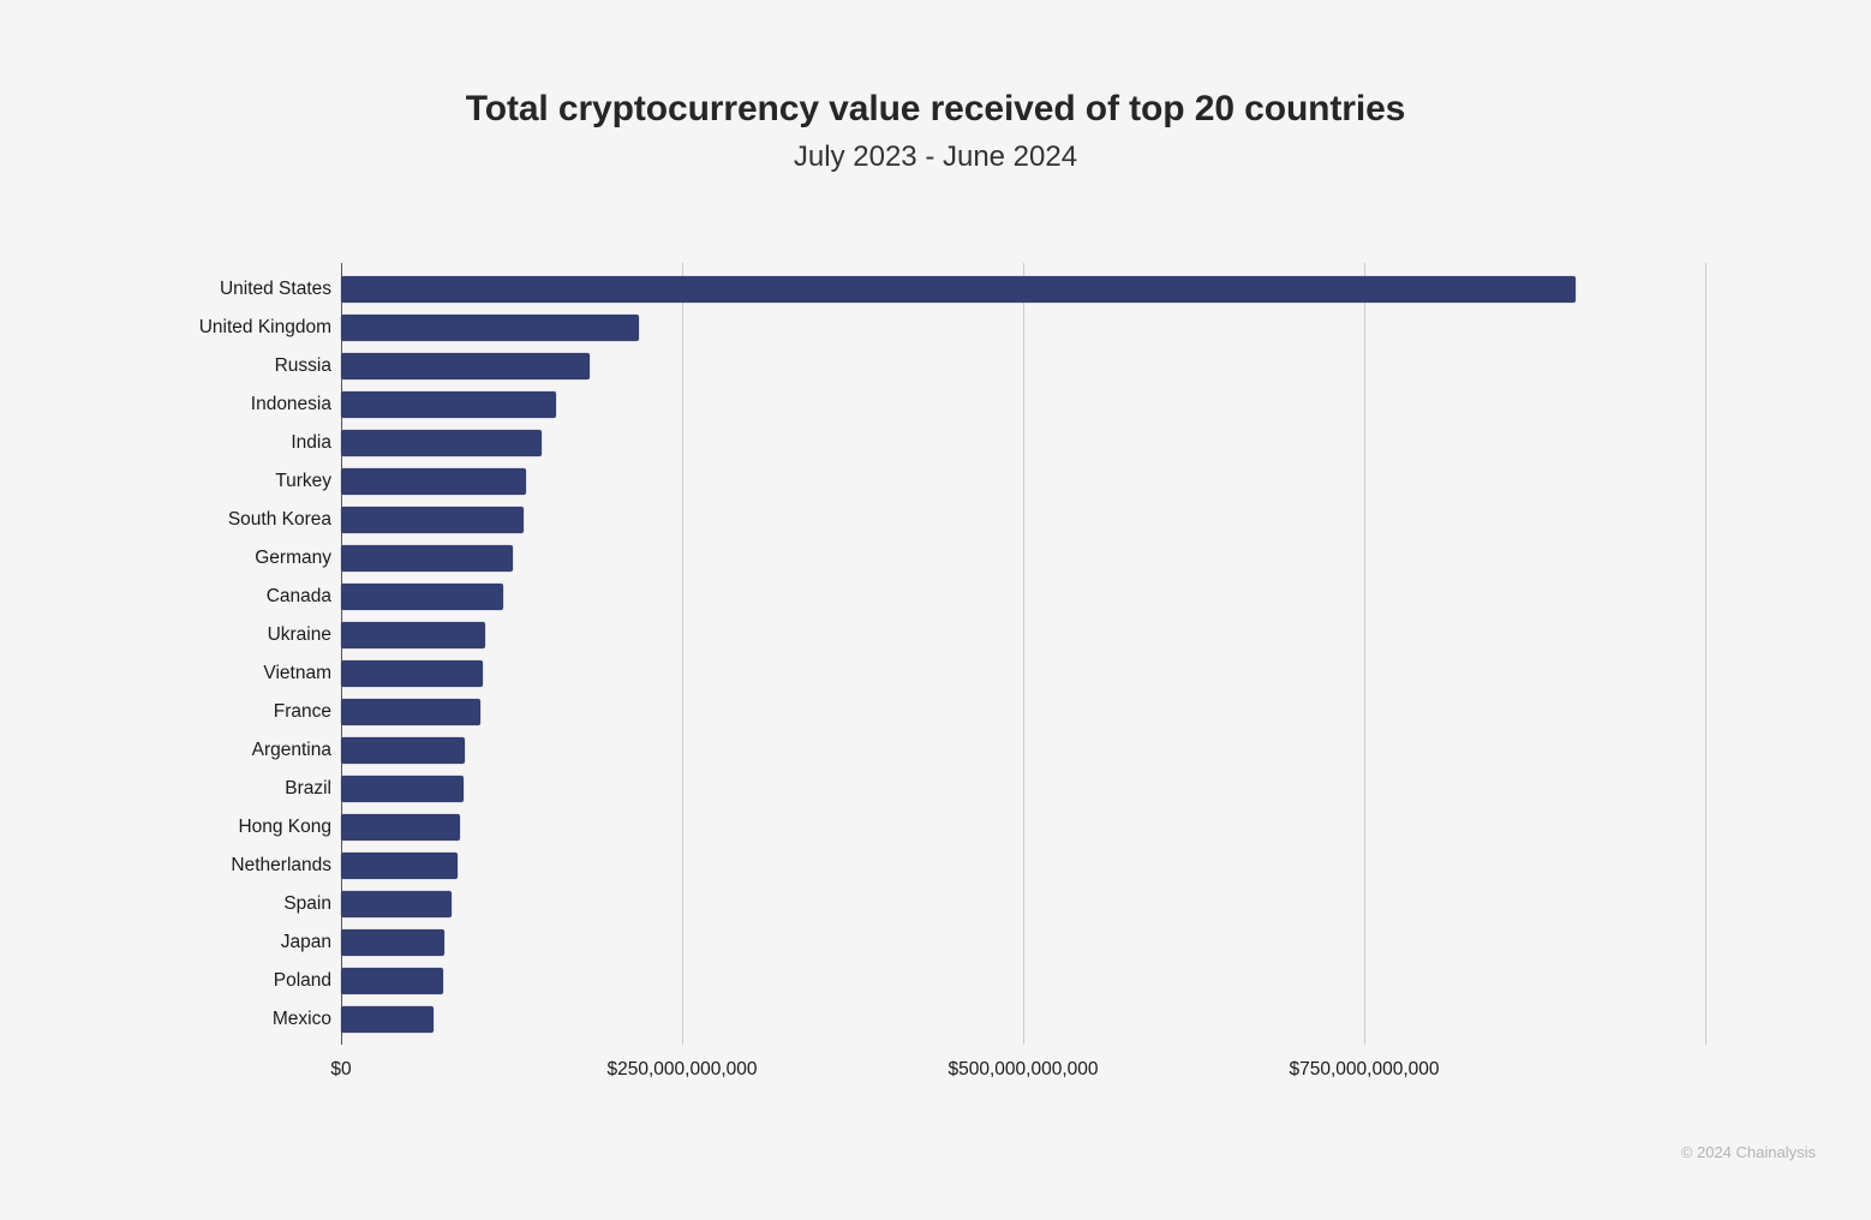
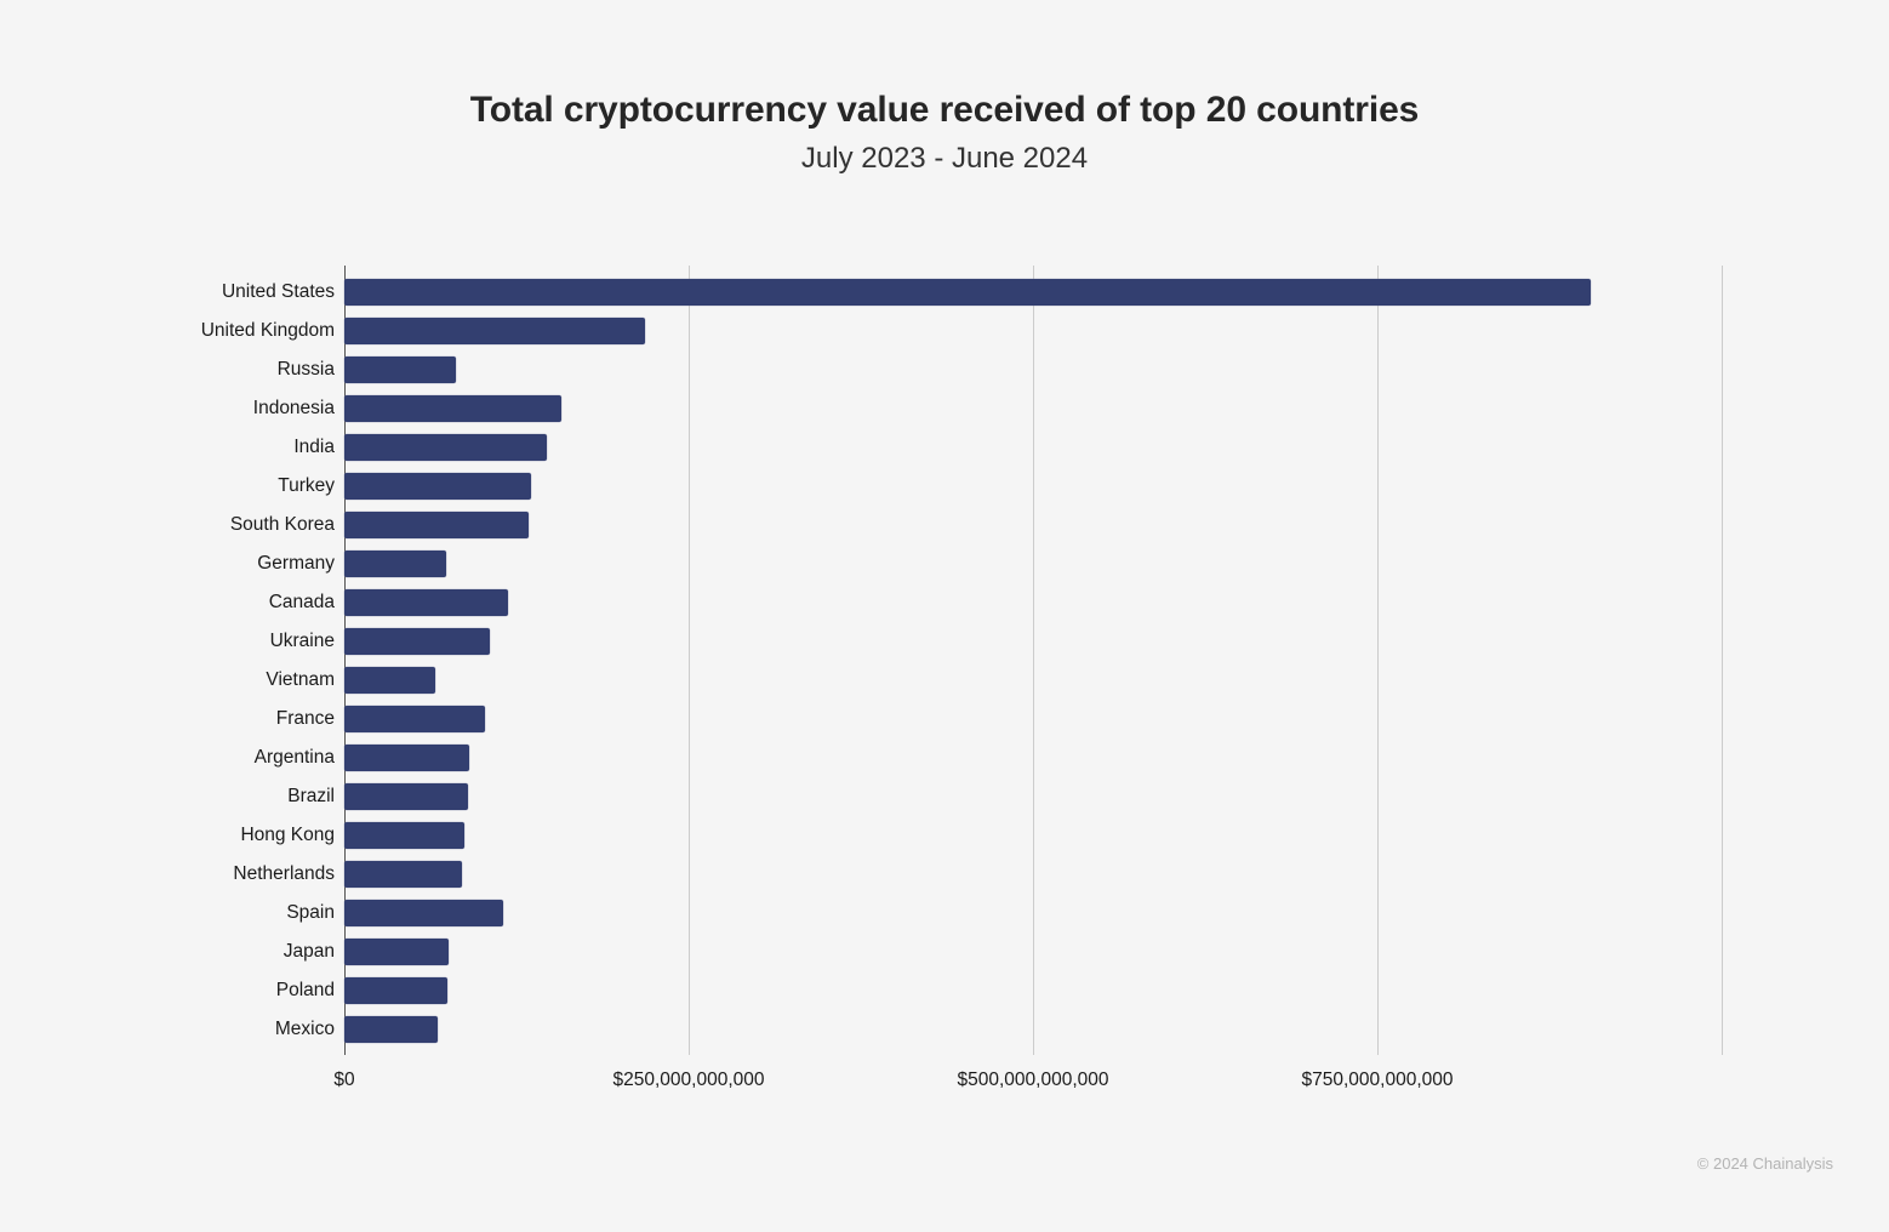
Russia: $182000000000 -> $81000000000
Germany: $126000000000 -> $74000000000
Vietnam: $104000000000 -> $66000000000
Spain: $81000000000 -> $115000000000
